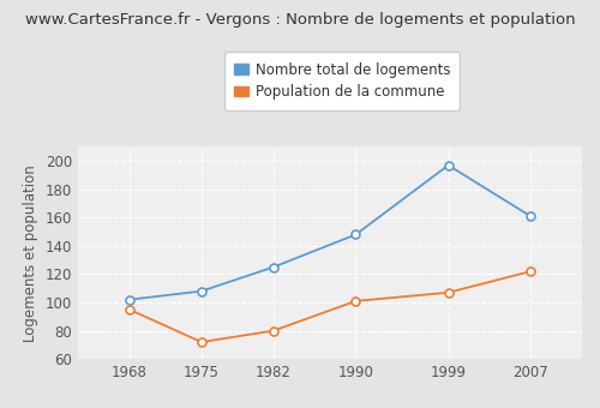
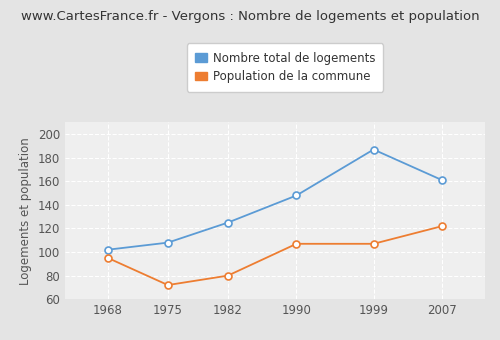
Population de la commune/1990: 101 -> 107
Nombre total de logements/1999: 197 -> 187
